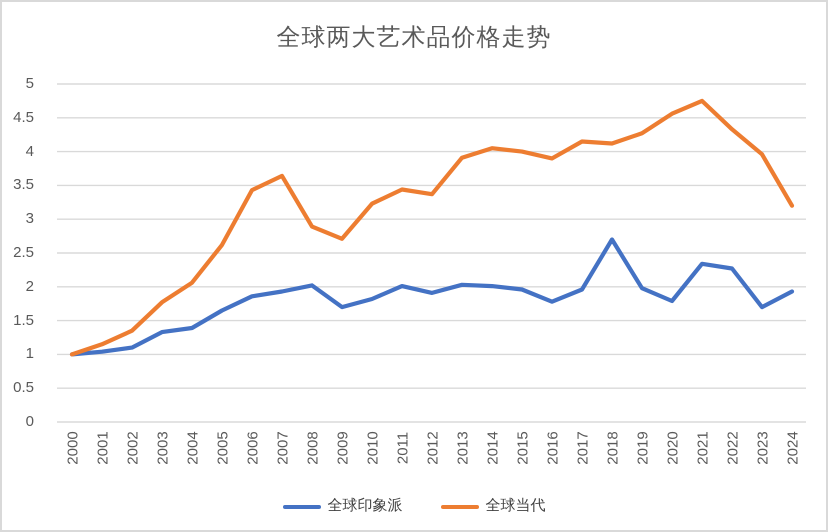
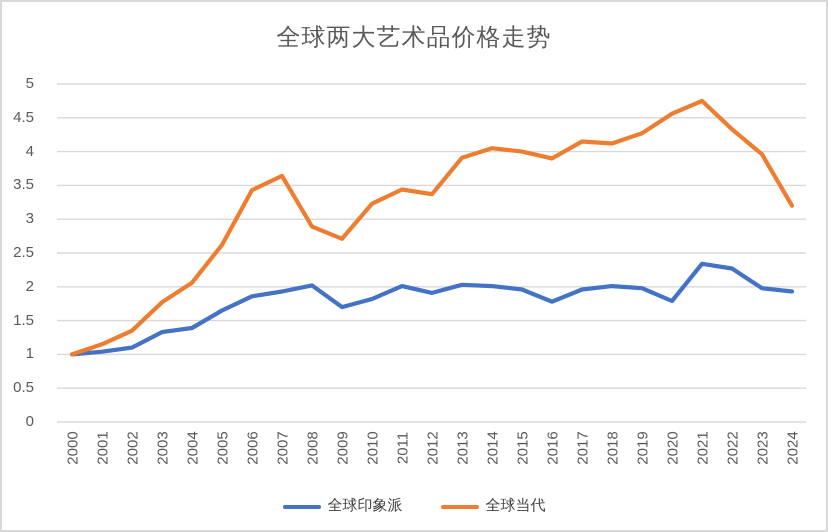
全球印象派/2018: 2.7 -> 2.0
全球印象派/2023: 1.7 -> 2.0
